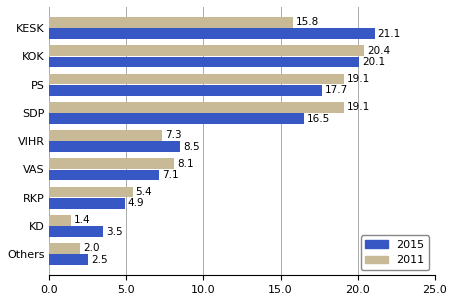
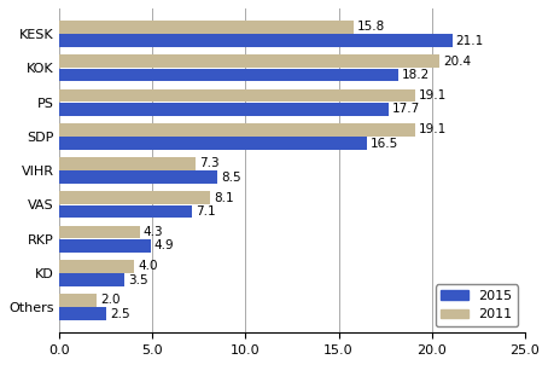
2015/KOK: 20.1 -> 18.2
2011/RKP: 5.4 -> 4.3
2011/KD: 1.4 -> 4.0
